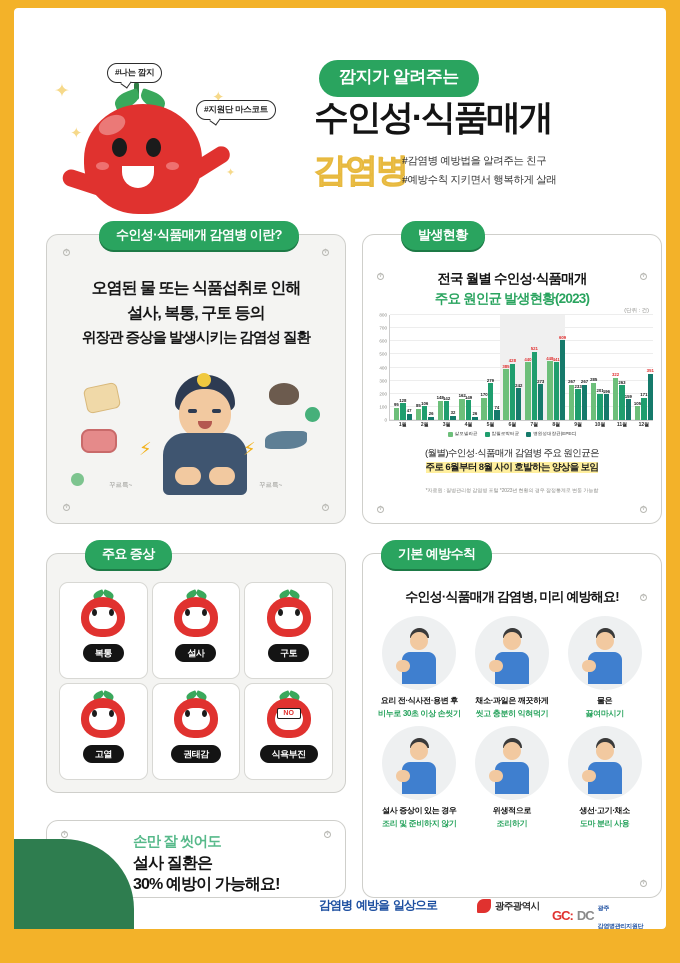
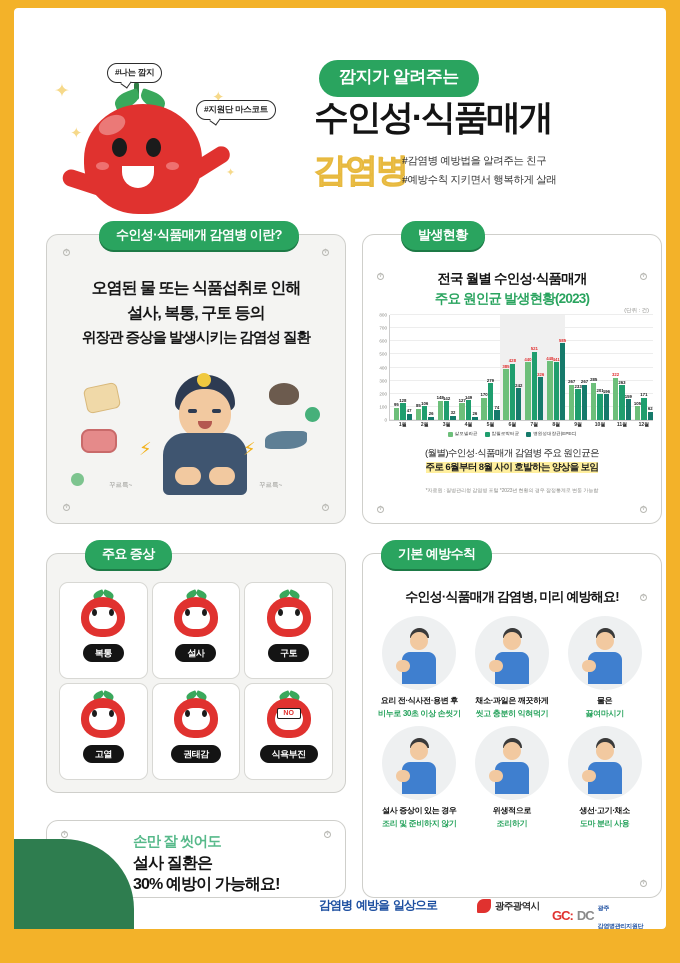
살모넬라균/4월: 162 -> 127
병원성대장균(EPEC)/7월: 273 -> 326
병원성대장균(EPEC)/8월: 609 -> 585
병원성대장균(EPEC)/12월: 351 -> 62
